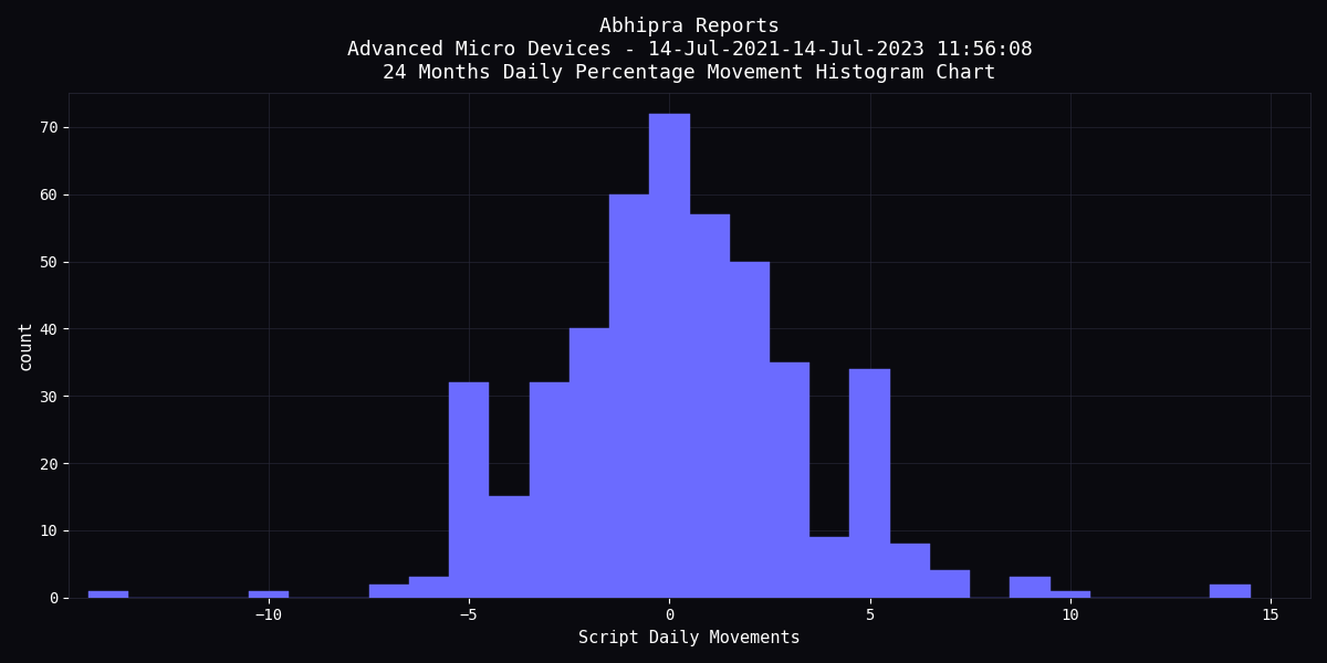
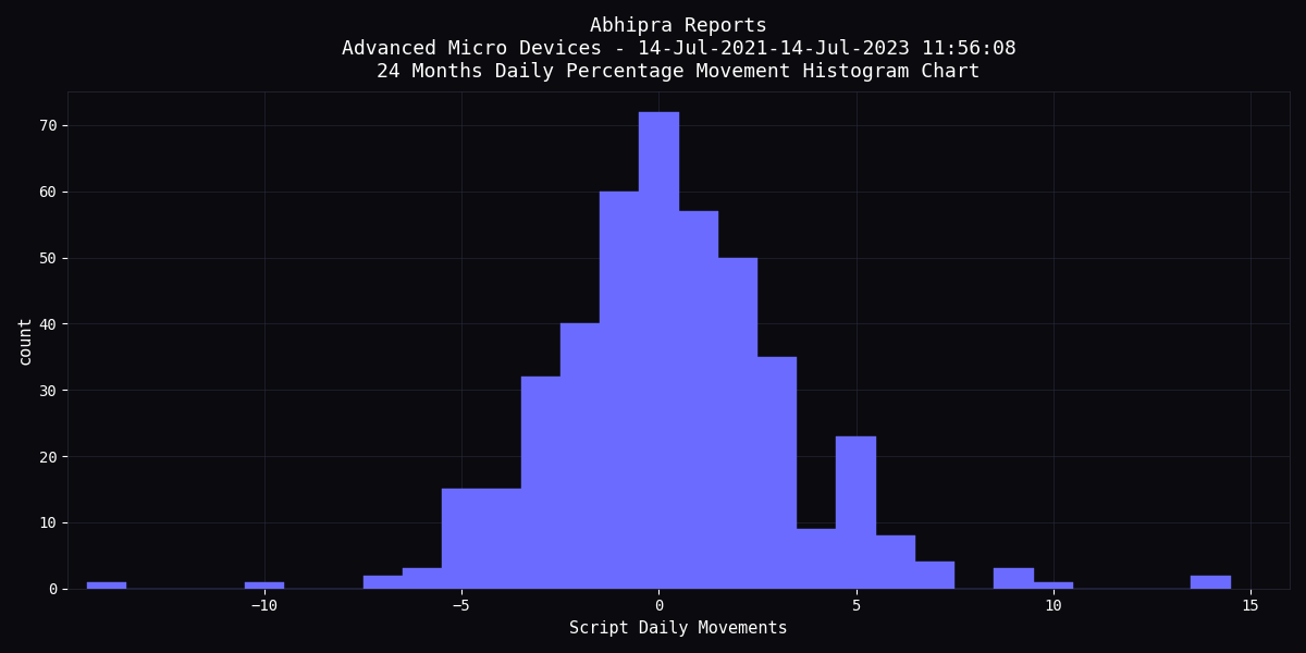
−5: 32 -> 15
5: 34 -> 23
